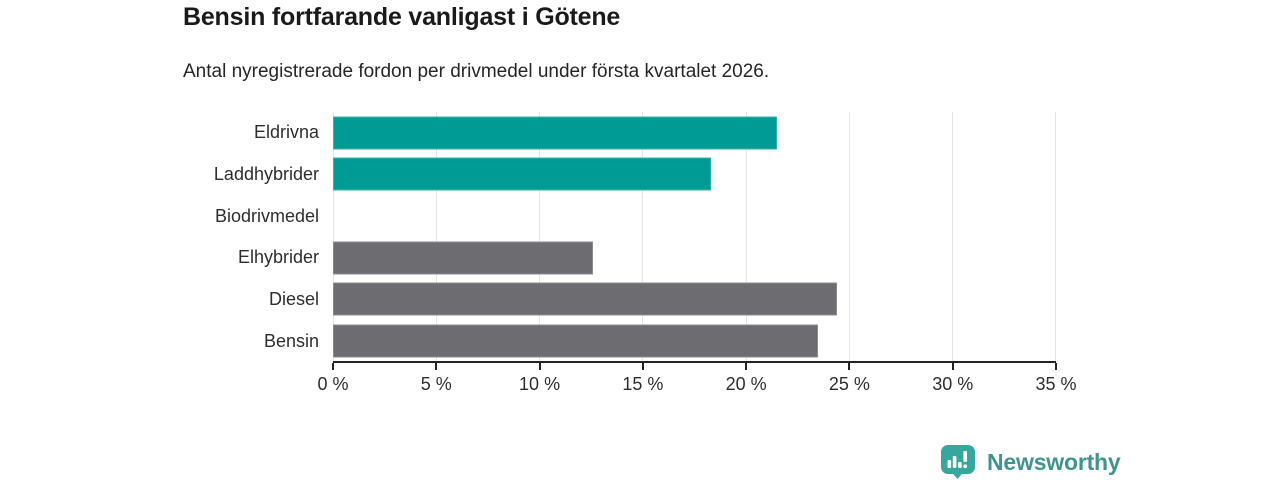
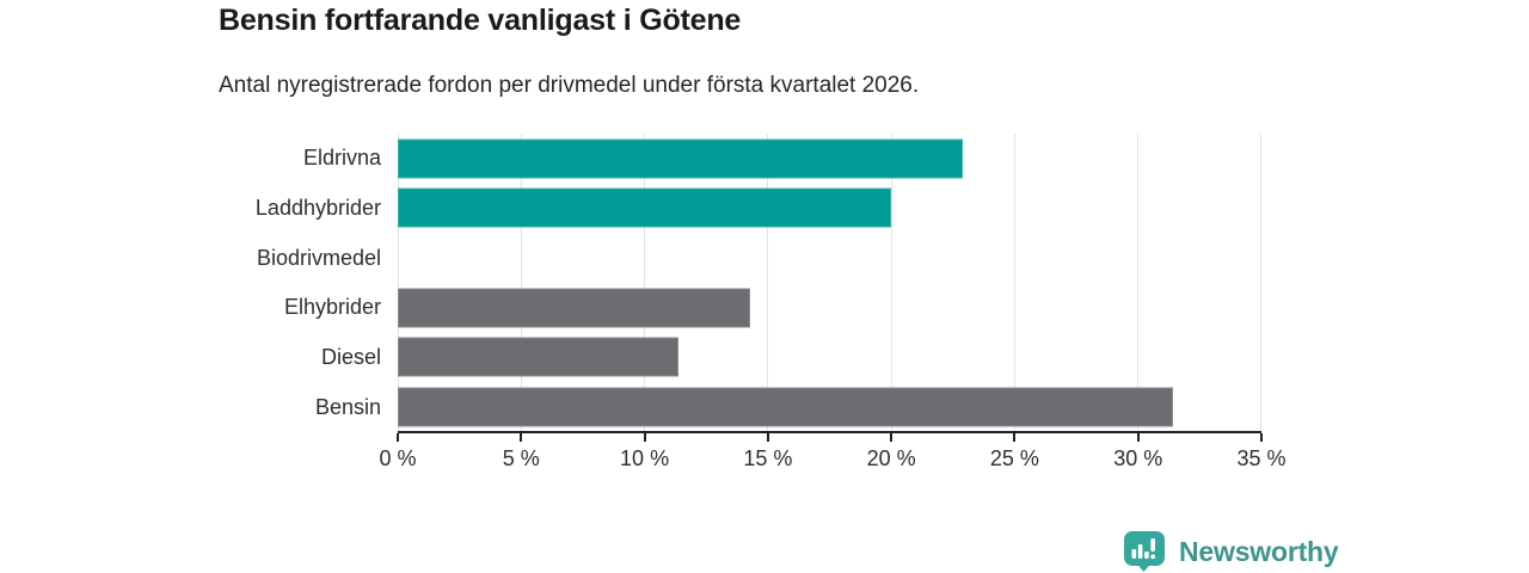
Eldrivna: 21.5% -> 22.9%
Laddhybrider: 18.3% -> 20.0%
Elhybrider: 12.6% -> 14.3%
Diesel: 24.4% -> 11.4%
Bensin: 23.5% -> 31.4%
